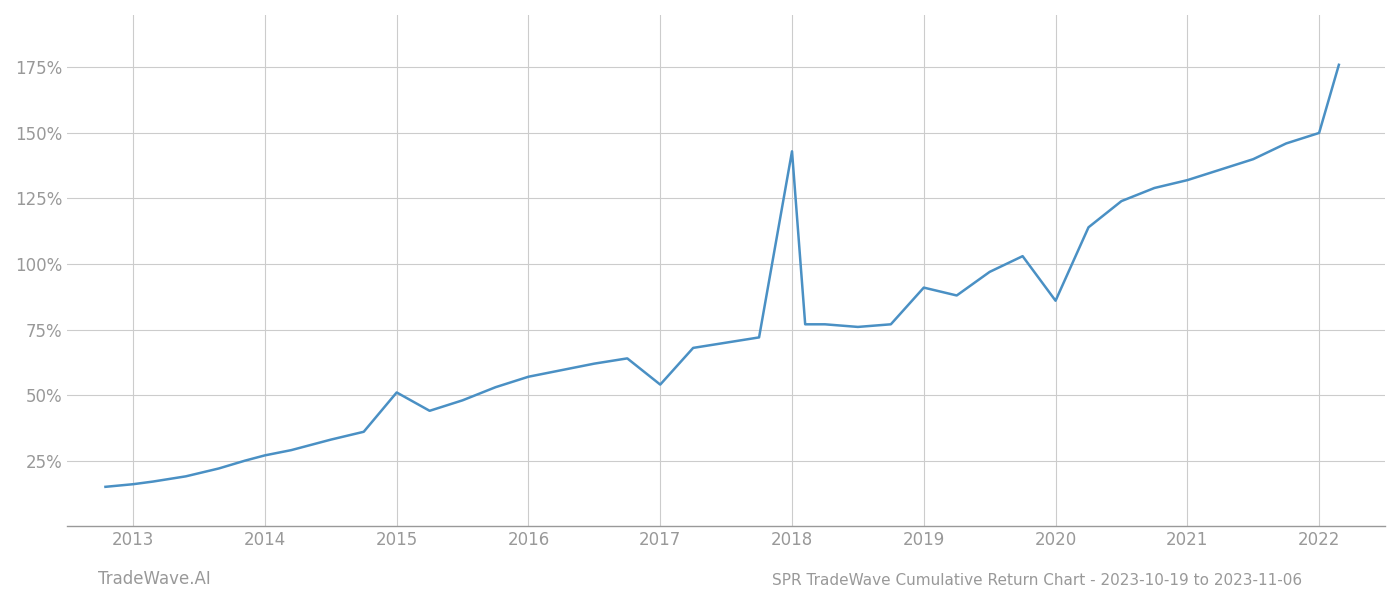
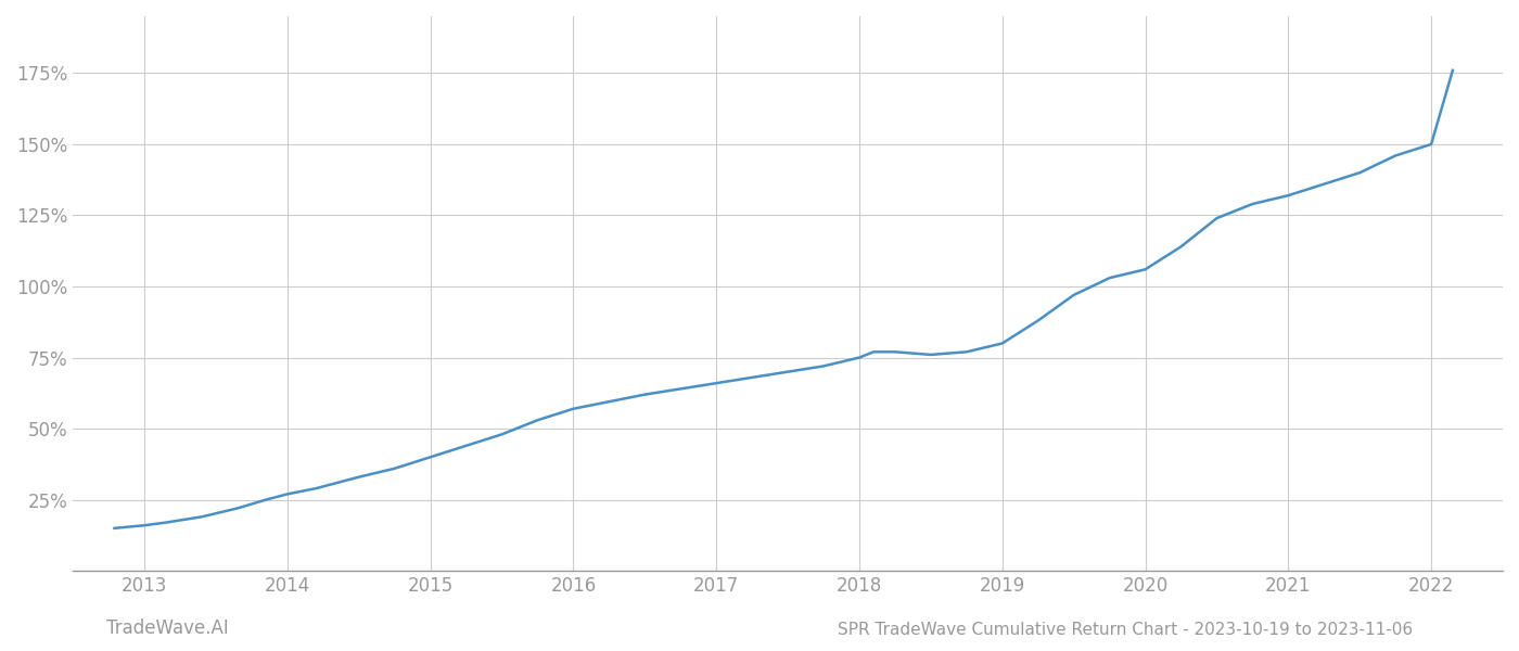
2015: 51% -> 40%
2017: 54% -> 66%
2018: 143% -> 75%
2019: 91% -> 80%
2020: 86% -> 106%
